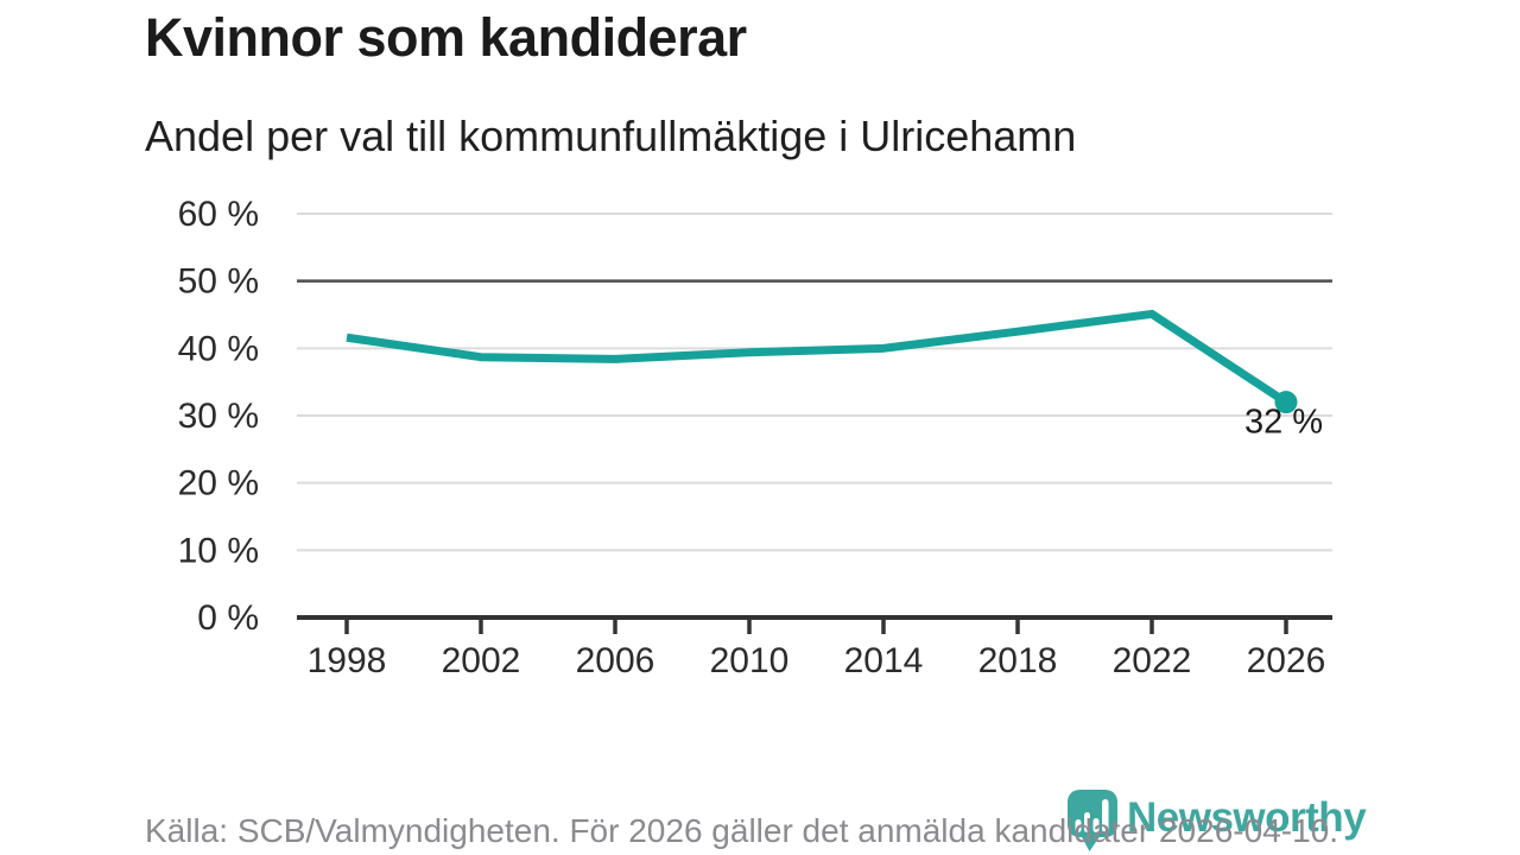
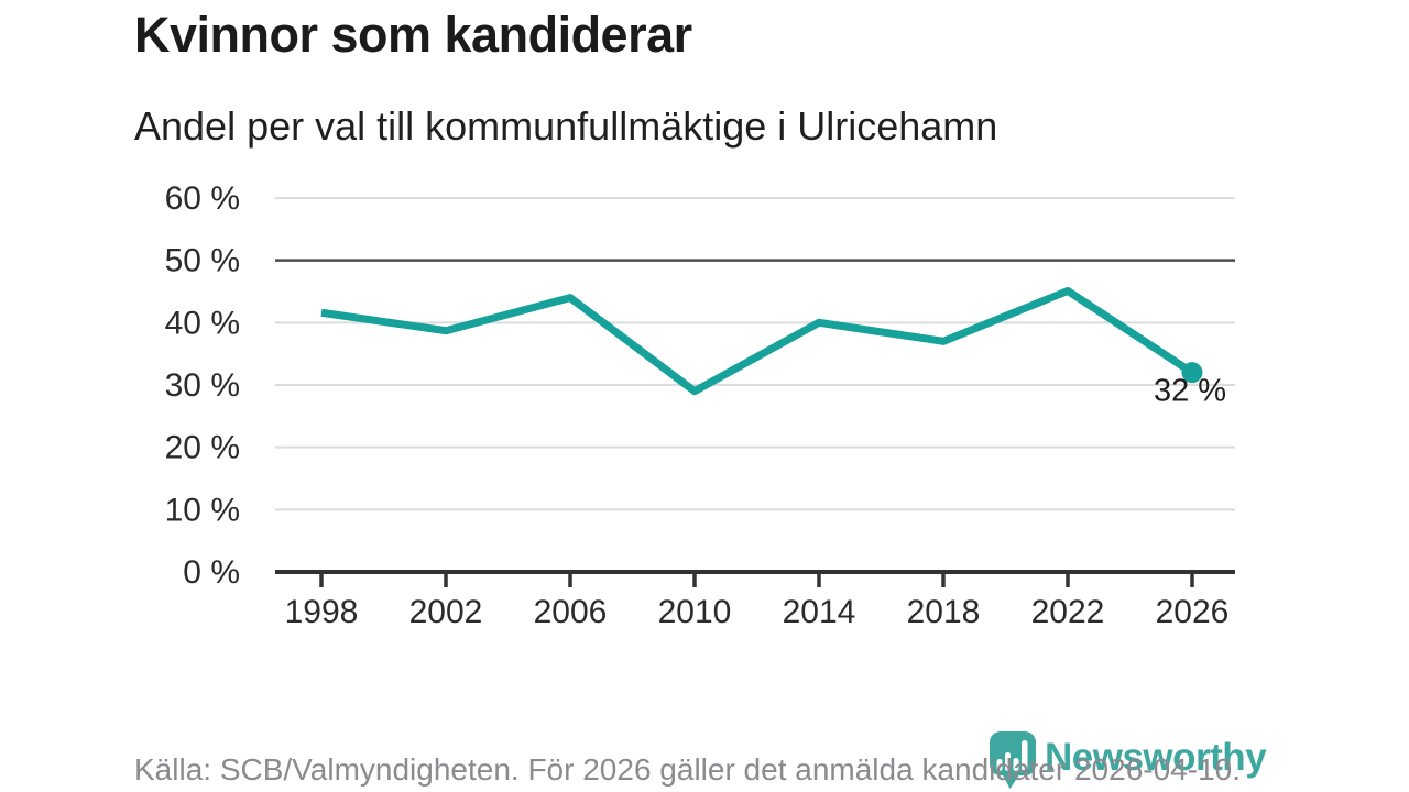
2006: 38% -> 44%
2010: 39% -> 29%
2018: 42% -> 37%
